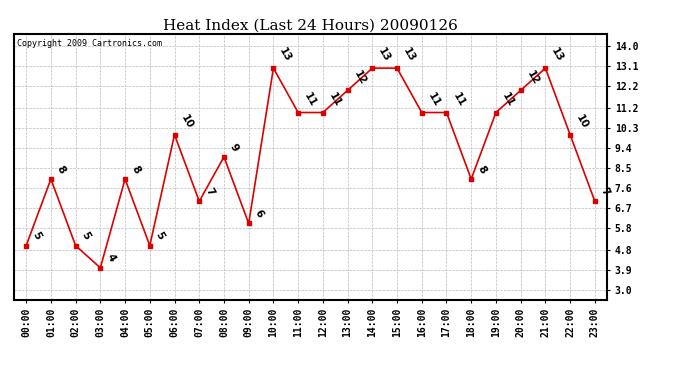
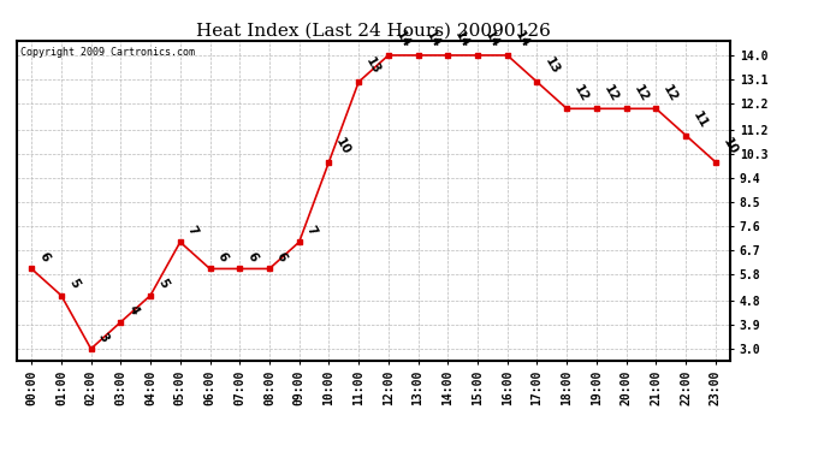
00:00: 5 -> 6
01:00: 8 -> 5
02:00: 5 -> 3
04:00: 8 -> 5
05:00: 5 -> 7
06:00: 10 -> 6
07:00: 7 -> 6
08:00: 9 -> 6
09:00: 6 -> 7
10:00: 13 -> 10
11:00: 11 -> 13
12:00: 11 -> 14
13:00: 12 -> 14
14:00: 13 -> 14
15:00: 13 -> 14
16:00: 11 -> 14
17:00: 11 -> 13
18:00: 8 -> 12
19:00: 11 -> 12
21:00: 13 -> 12
22:00: 10 -> 11
23:00: 7 -> 10
